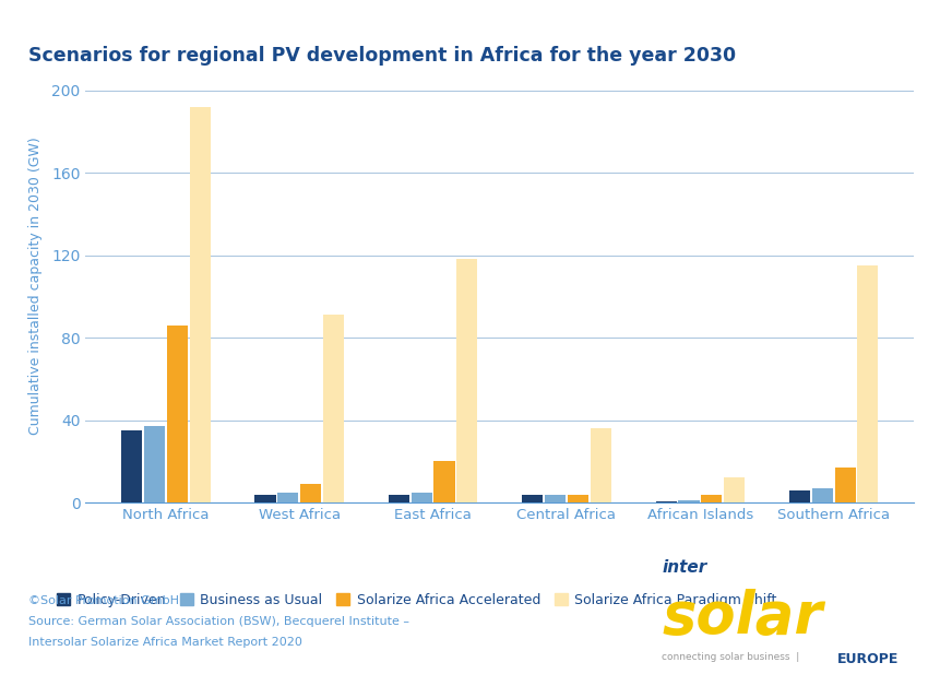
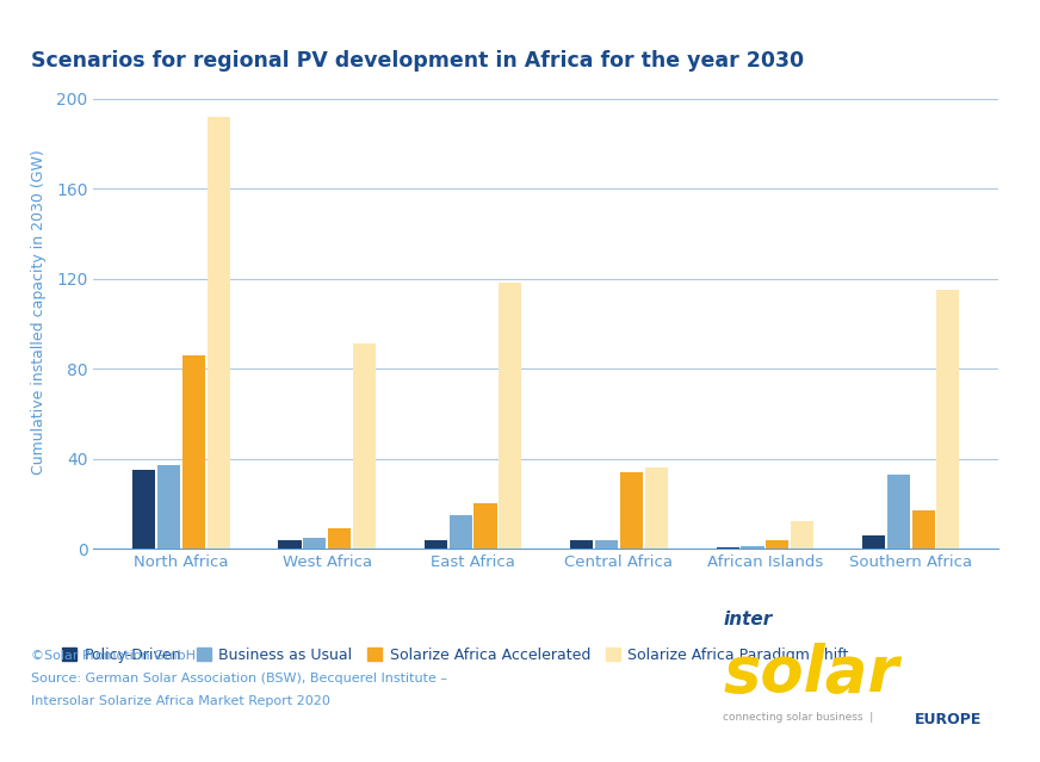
Business as Usual/East Africa: 5 -> 15
Solarize Africa Accelerated/Central Africa: 4 -> 34
Business as Usual/Southern Africa: 7 -> 33
